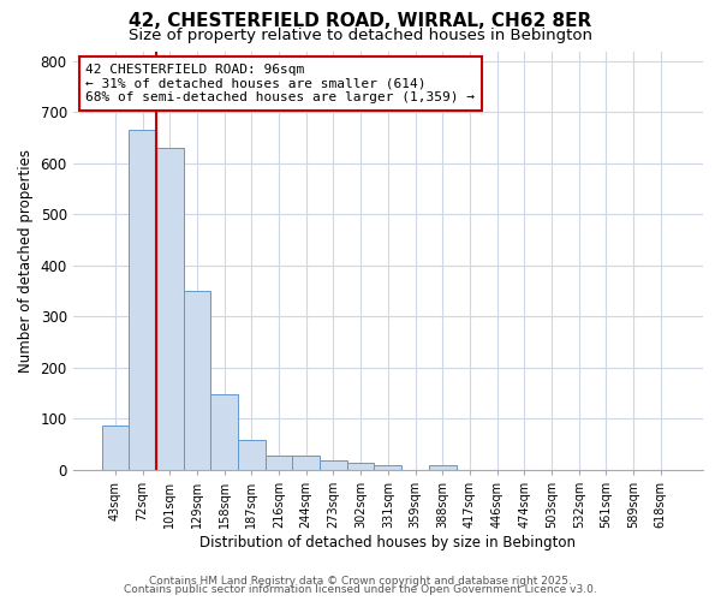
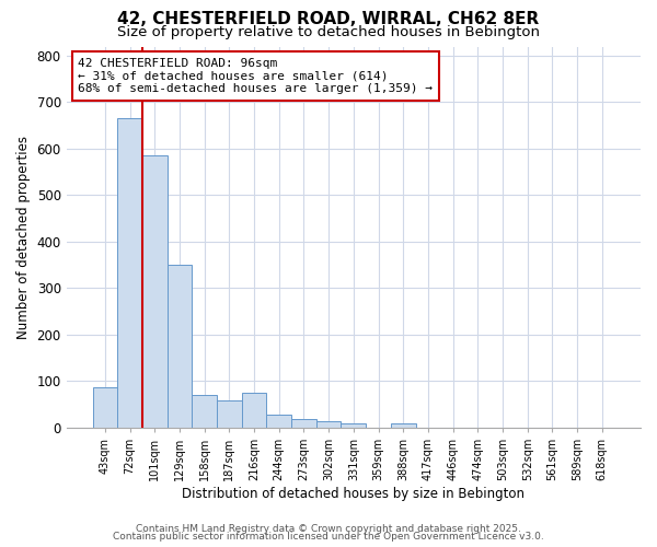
101sqm: 630 -> 585
158sqm: 148 -> 70
216sqm: 27 -> 75
